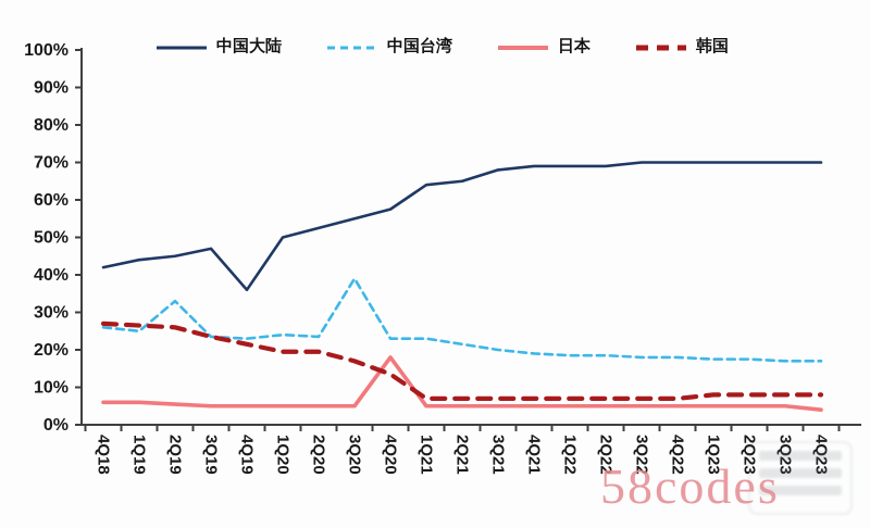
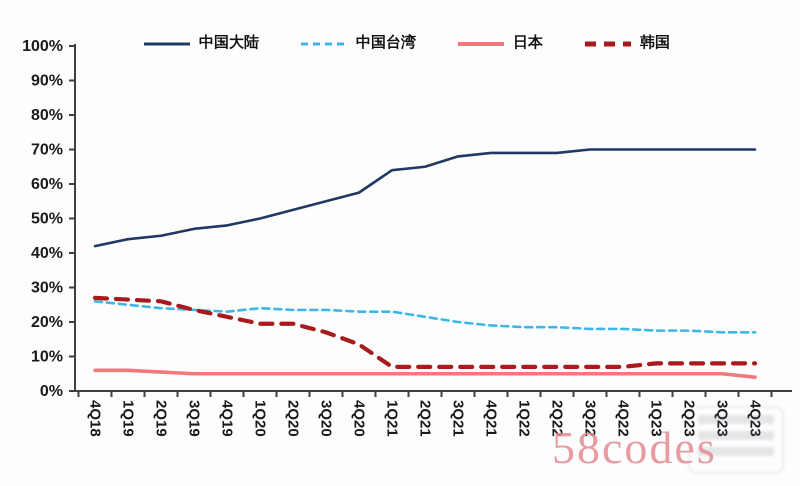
中国台湾/2Q19: 33% -> 24%
中国大陆/4Q19: 36% -> 48%
中国台湾/3Q20: 39% -> 24%
日本/4Q20: 18% -> 5%
